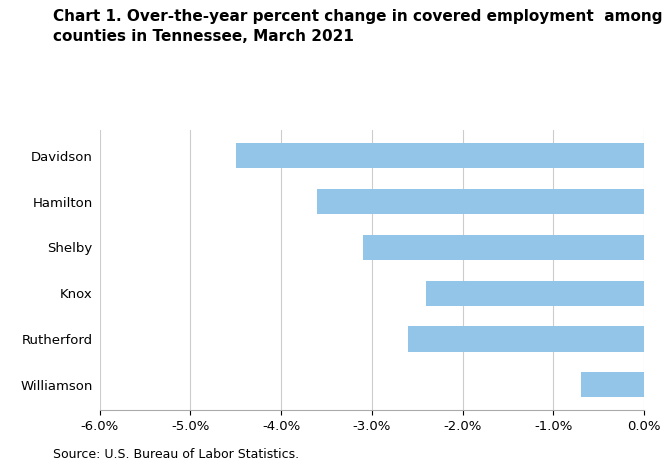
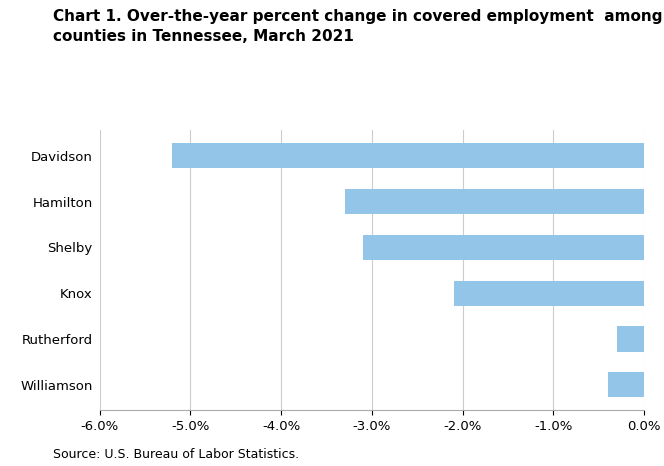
Davidson: -4.5% -> -5.2%
Hamilton: -3.6% -> -3.3%
Knox: -2.4% -> -2.1%
Rutherford: -2.6% -> -0.3%
Williamson: -0.7% -> -0.4%
